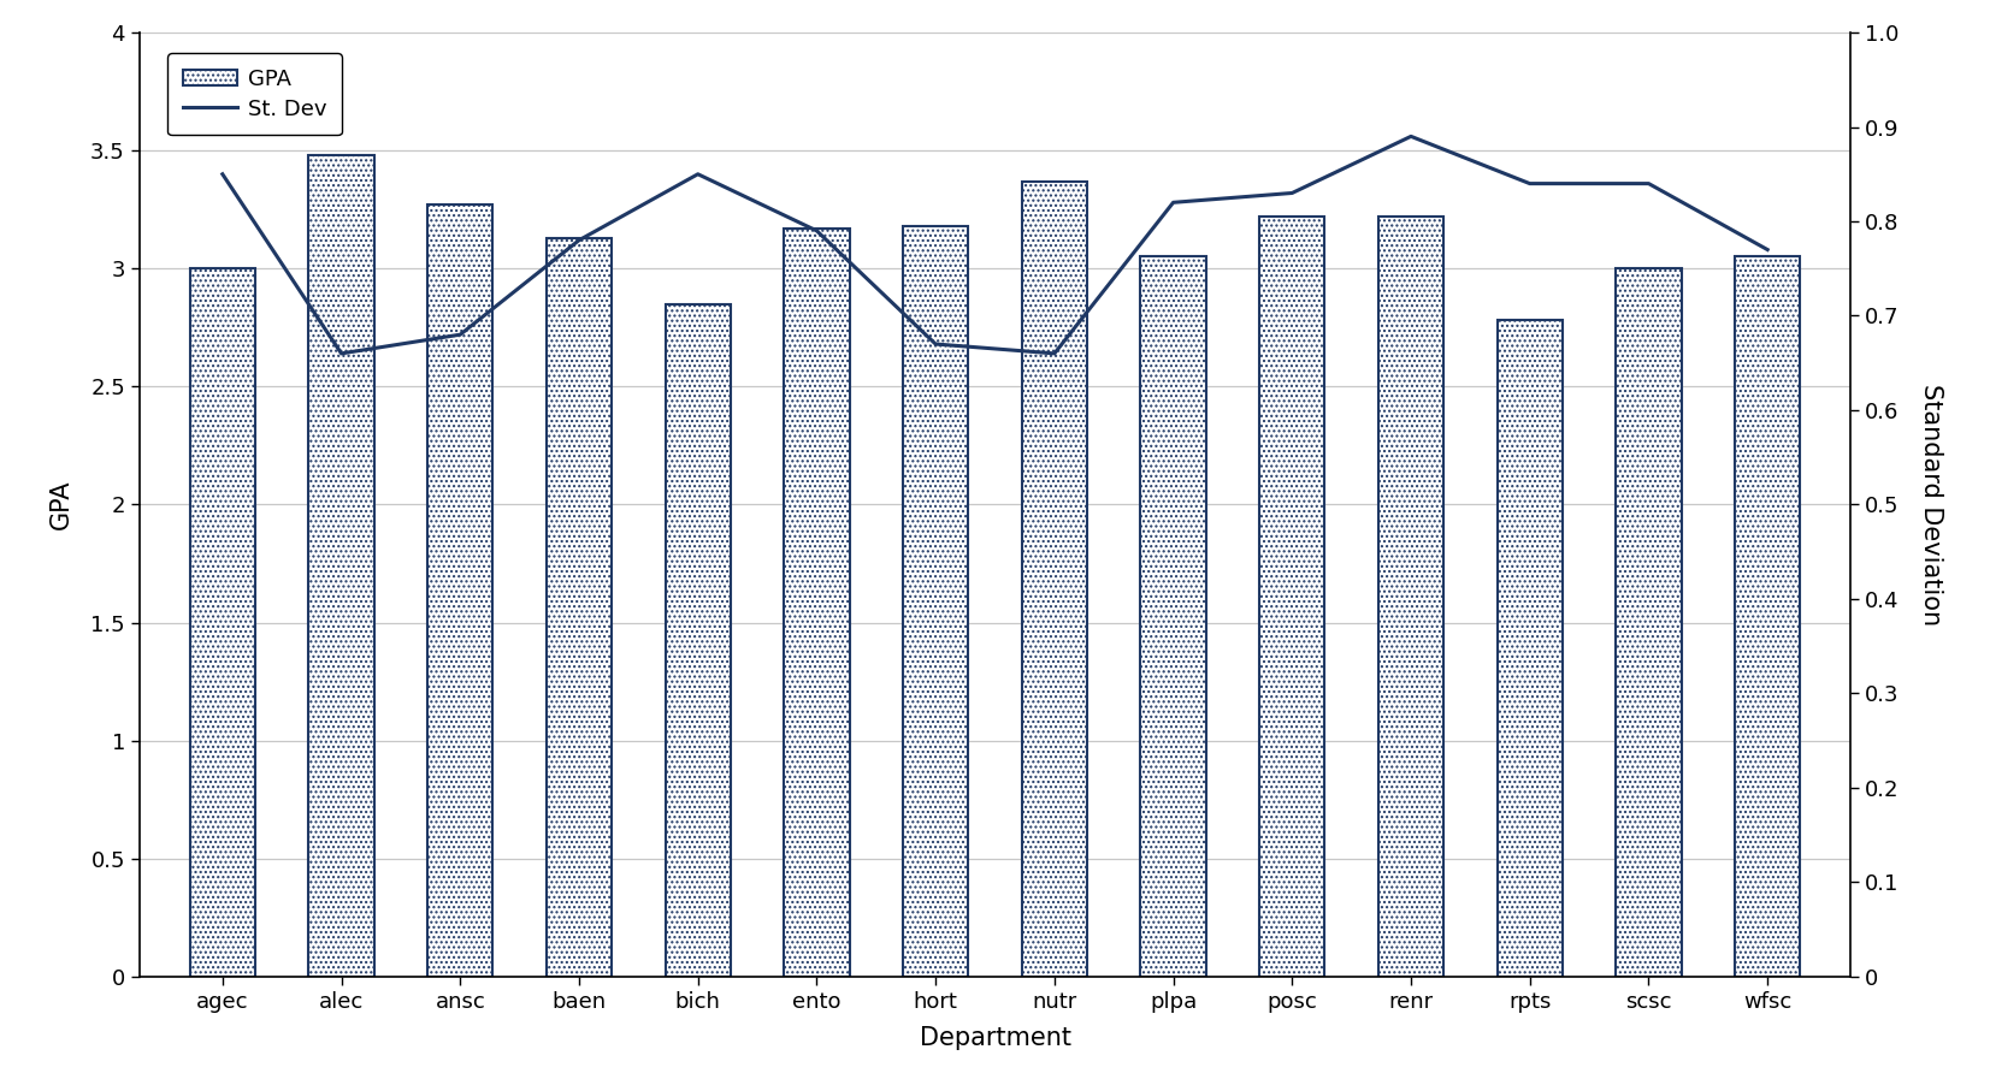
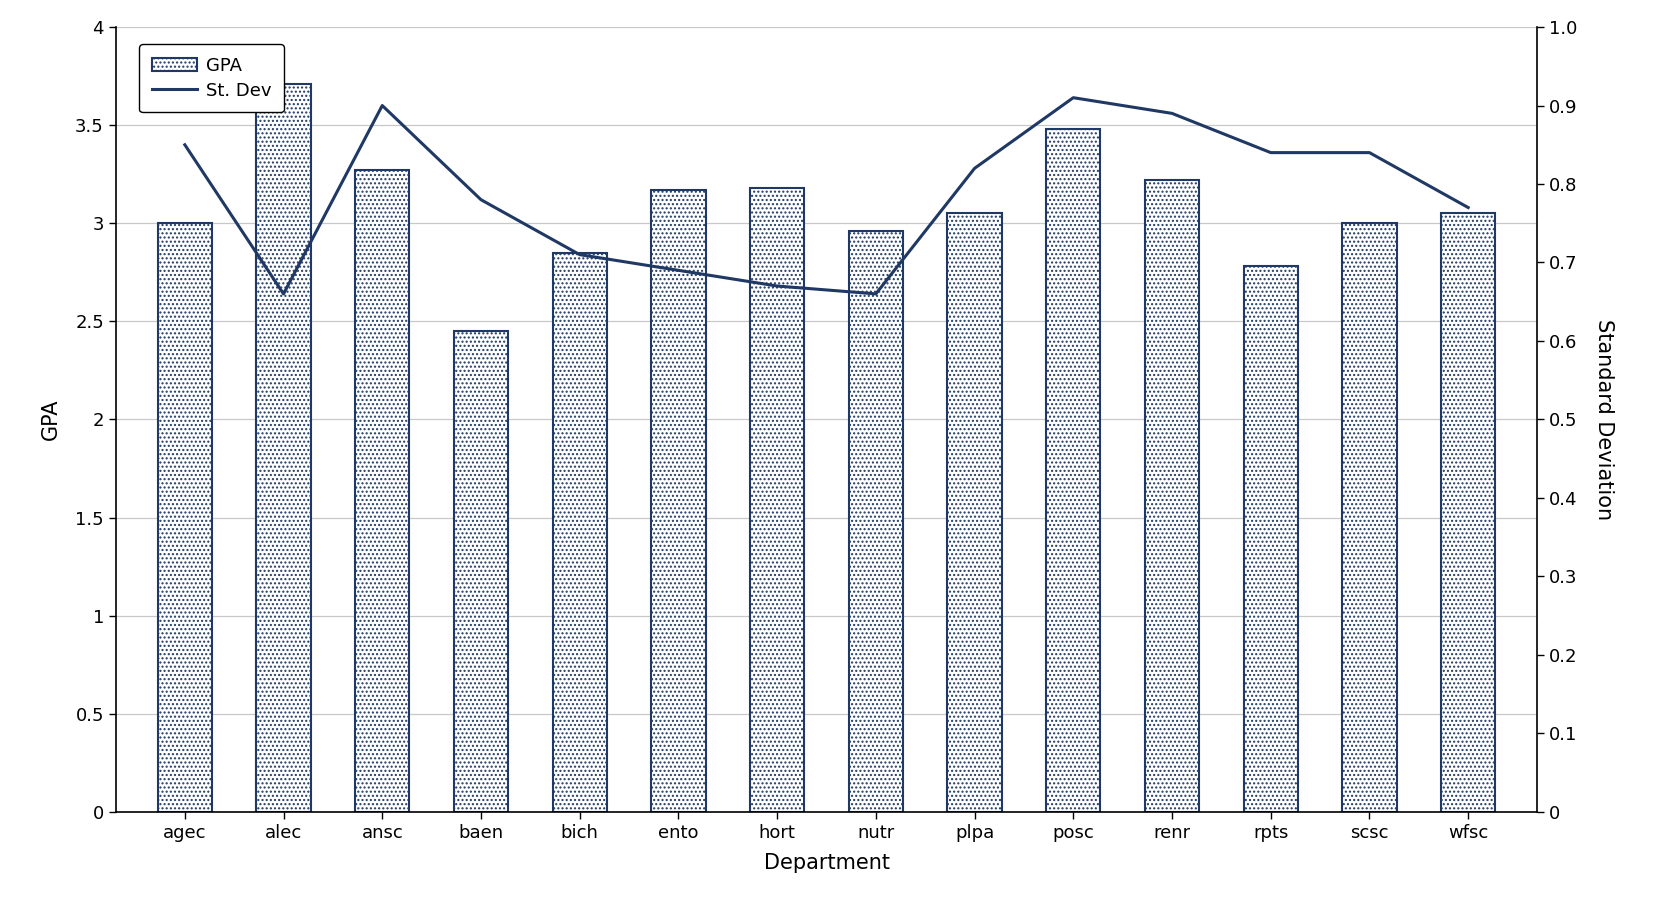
GPA/alec: 3.48 -> 3.71
St. Dev/ansc: 0.68 -> 0.90
GPA/baen: 3.13 -> 2.45
St. Dev/bich: 0.85 -> 0.71
St. Dev/ento: 0.79 -> 0.69
GPA/nutr: 3.37 -> 2.96
GPA/posc: 3.22 -> 3.48
St. Dev/posc: 0.83 -> 0.91
